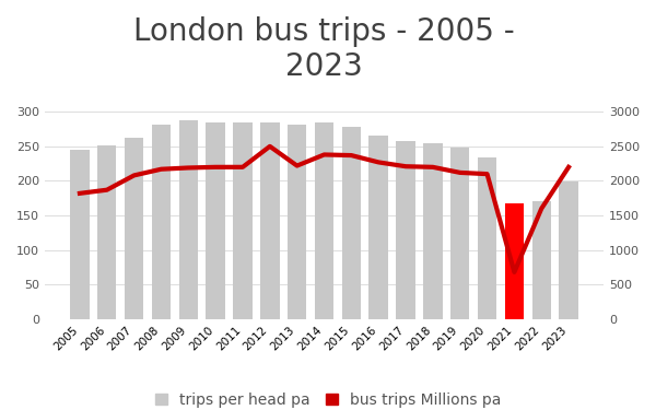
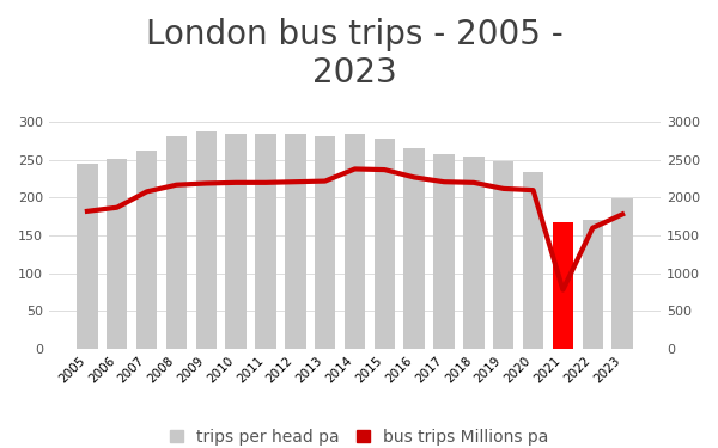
bus trips Millions pa/2012: 2500 -> 2210
bus trips Millions pa/2021: 680 -> 780
bus trips Millions pa/2023: 2200 -> 1780
